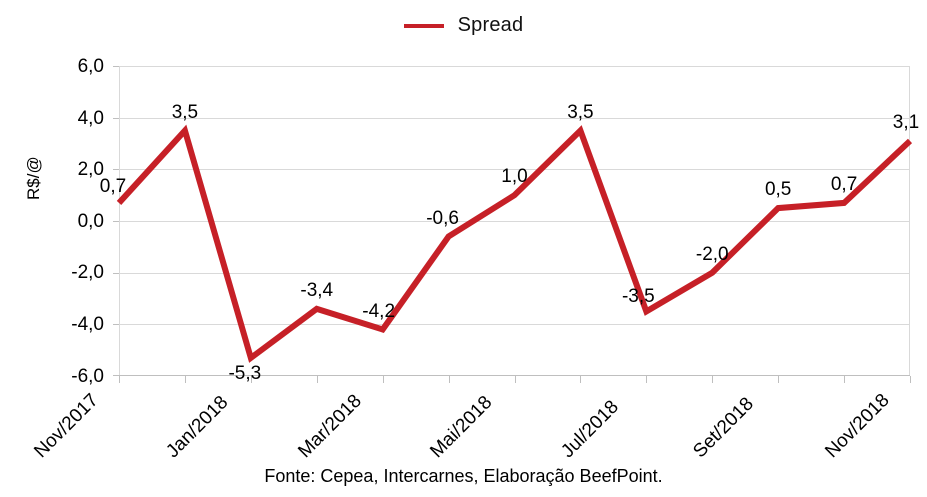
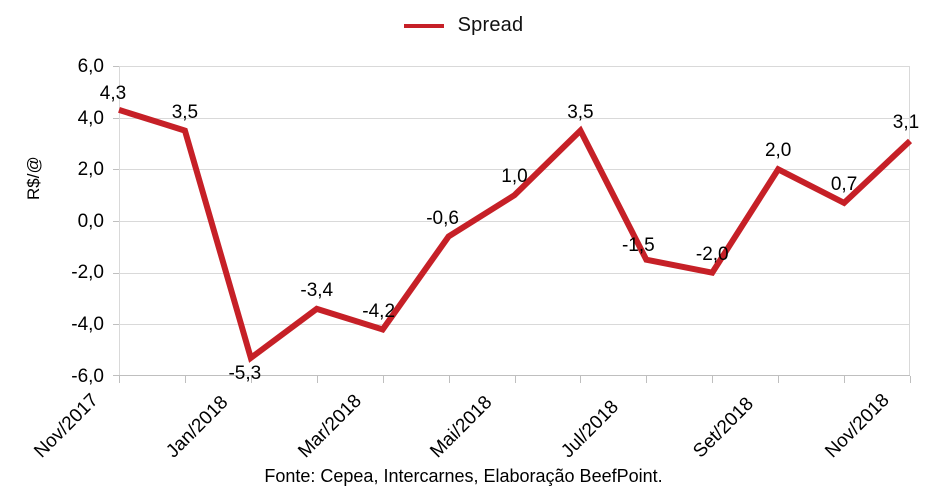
Nov/2017: 0,7 -> 4,3
Jul/2018: -3,5 -> -1,5
Set/2018: 0,5 -> 2,0
